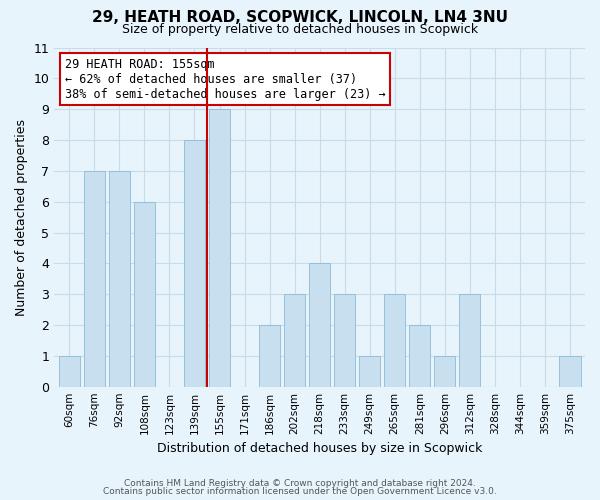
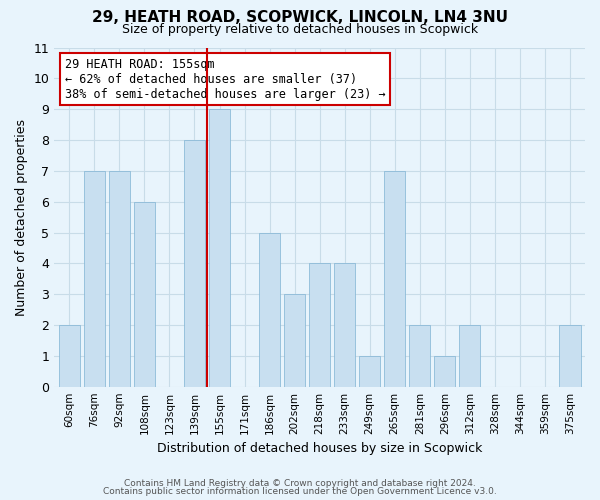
60sqm: 1 -> 2
186sqm: 2 -> 5
233sqm: 3 -> 4
265sqm: 3 -> 7
312sqm: 3 -> 2
375sqm: 1 -> 2
